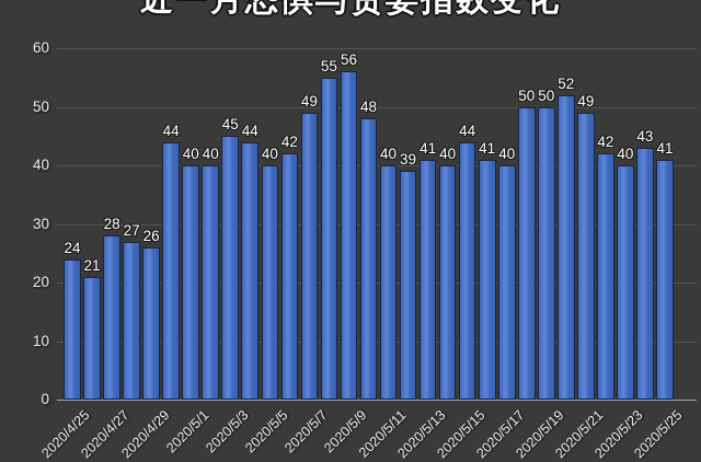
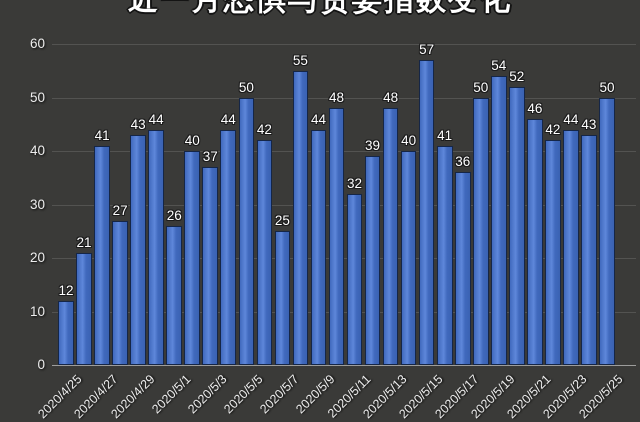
2020/4/25: 24 -> 12
2020/4/27: 28 -> 41
2020/4/29: 26 -> 43
2020/5/1: 40 -> 26
2020/5/3: 45 -> 37
2020/5/5: 40 -> 50
2020/5/7: 49 -> 25
2020/5/9: 56 -> 44
2020/5/11: 40 -> 32
2020/5/13: 41 -> 48
2020/5/15: 44 -> 57
2020/5/17: 40 -> 36
2020/5/19: 50 -> 54
2020/5/21: 49 -> 46
2020/5/23: 40 -> 44
2020/5/25: 41 -> 50
